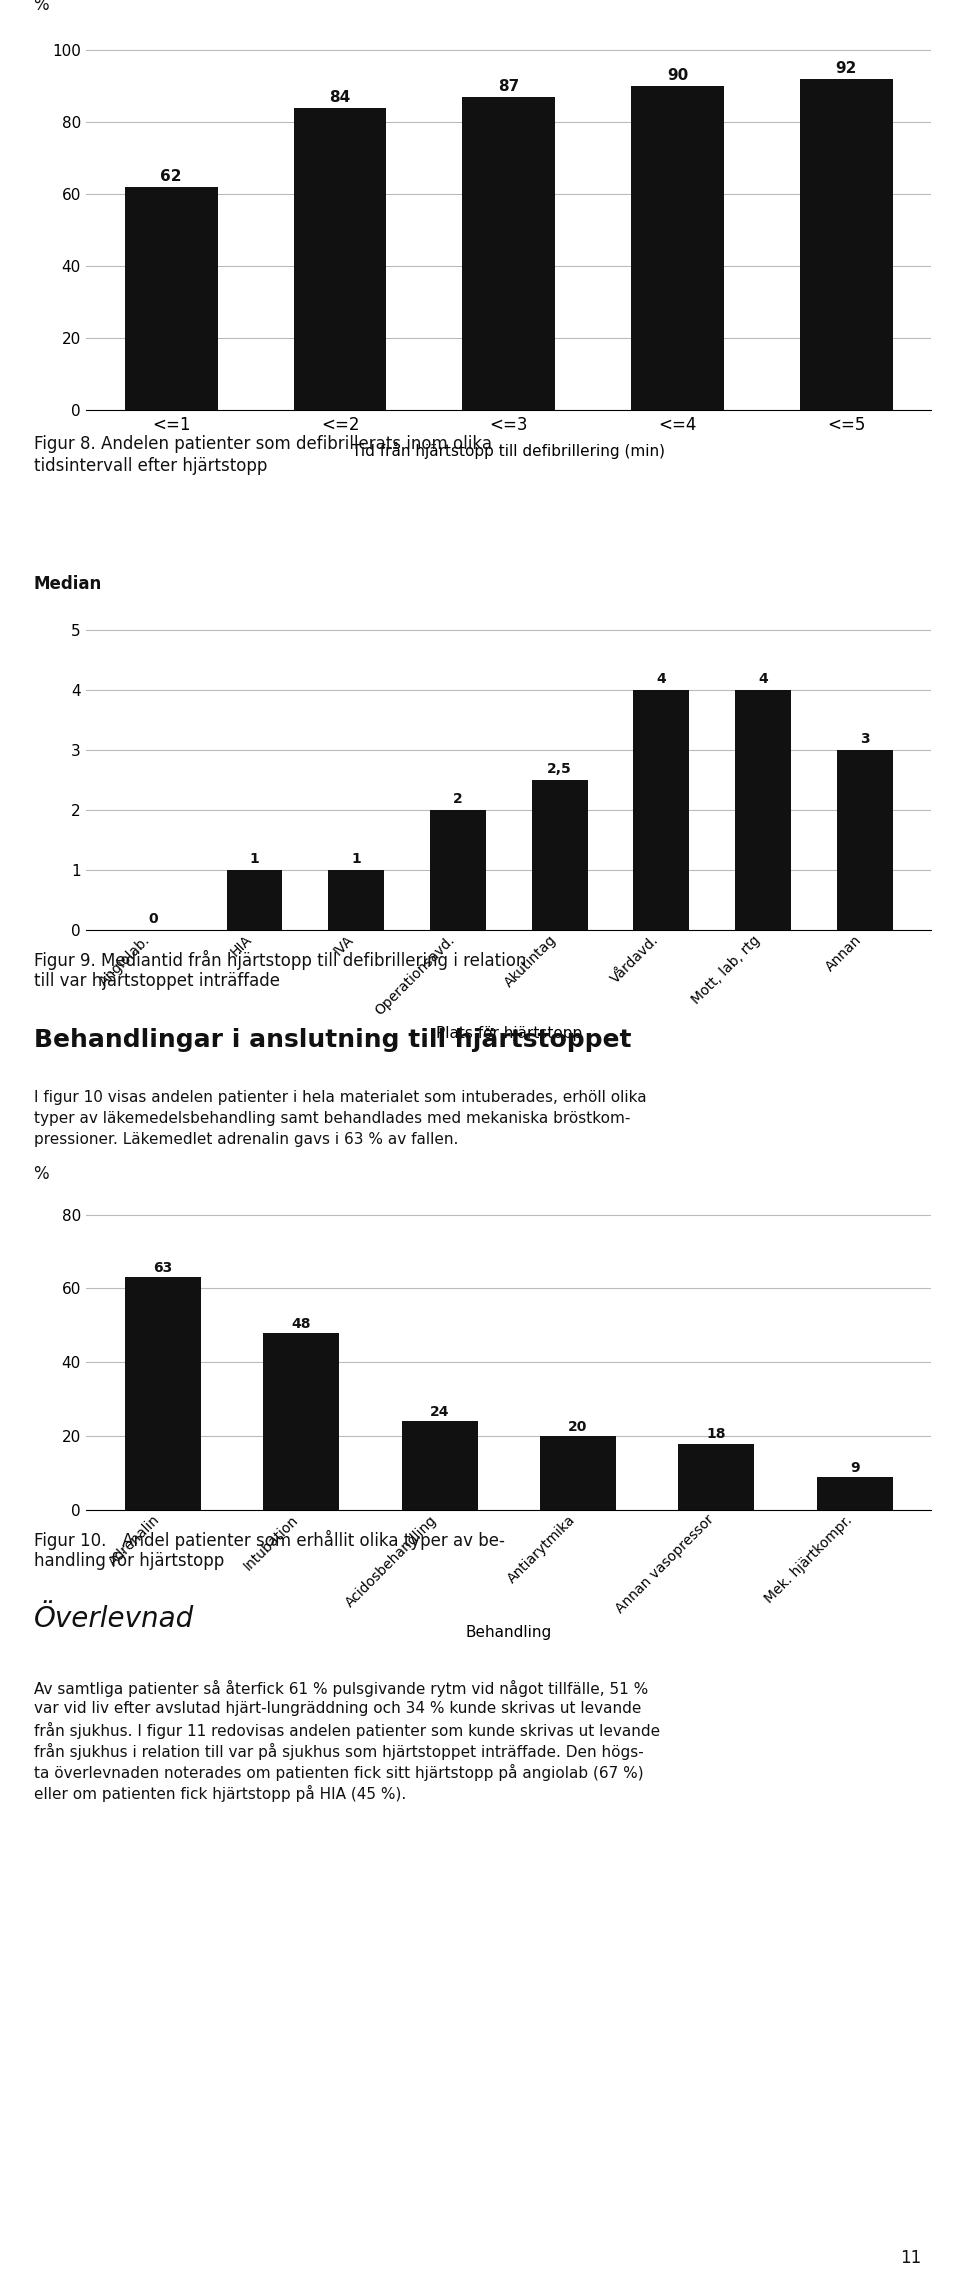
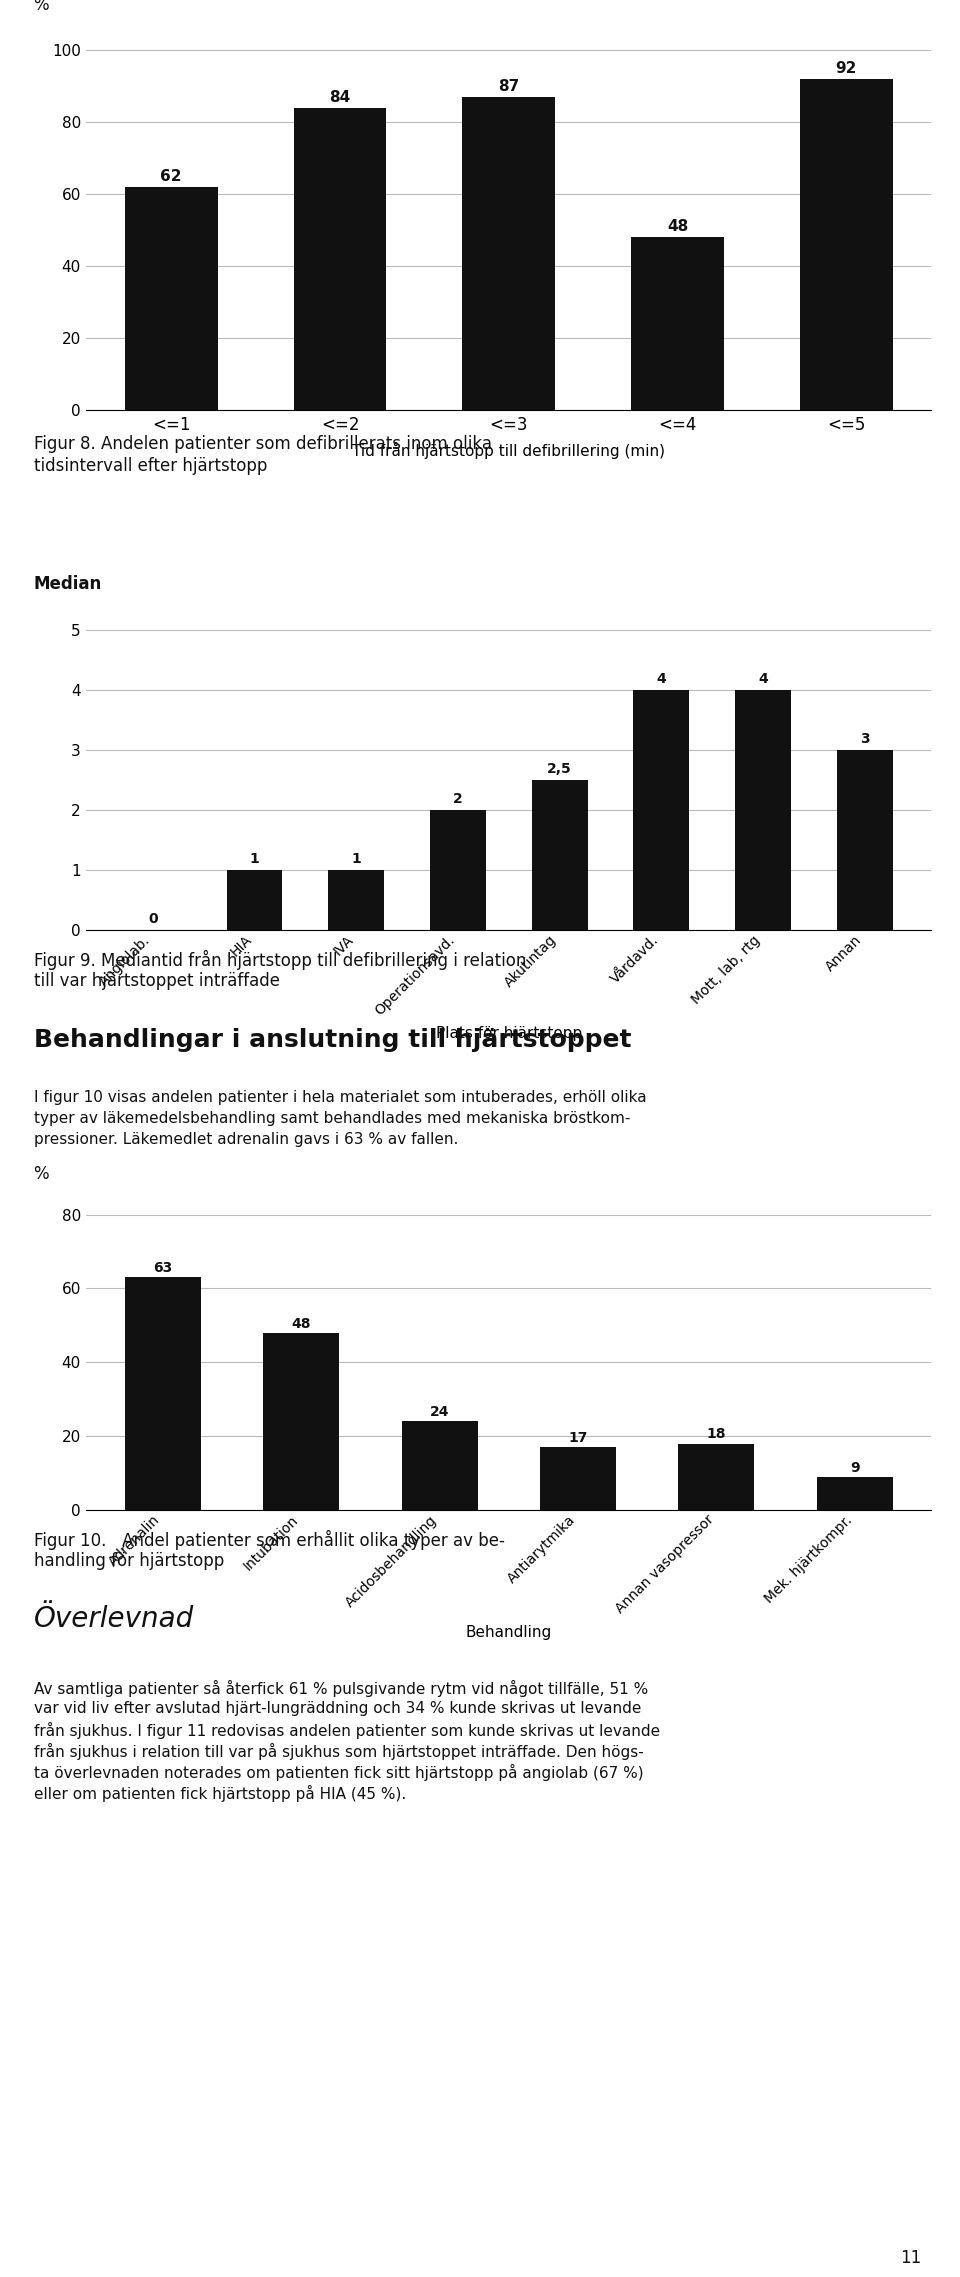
<=4: 90 -> 48
Antiarytmika: 20 -> 17
